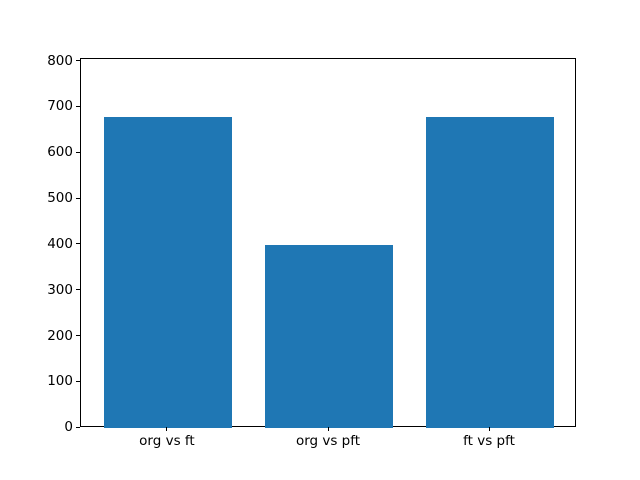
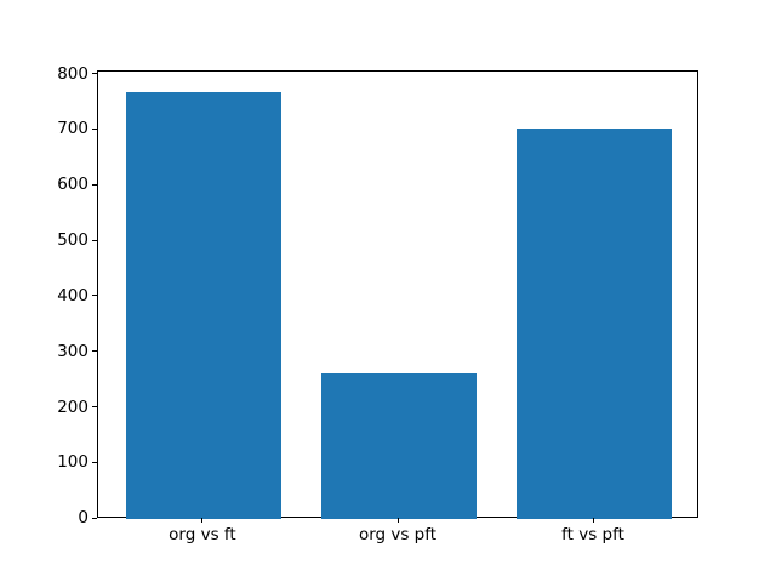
org vs ft: 680 -> 770
org vs pft: 400 -> 260
ft vs pft: 680 -> 700
